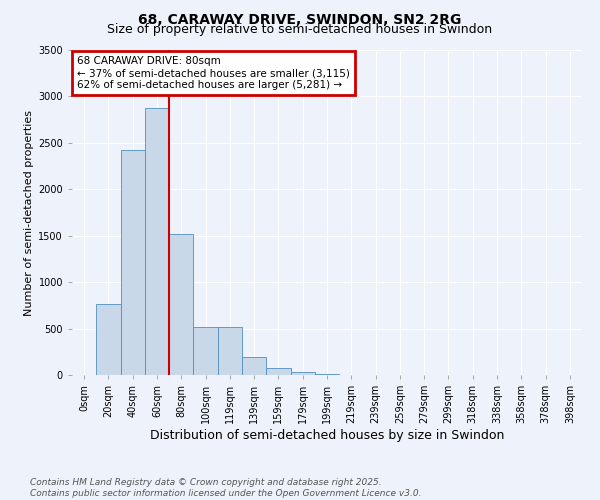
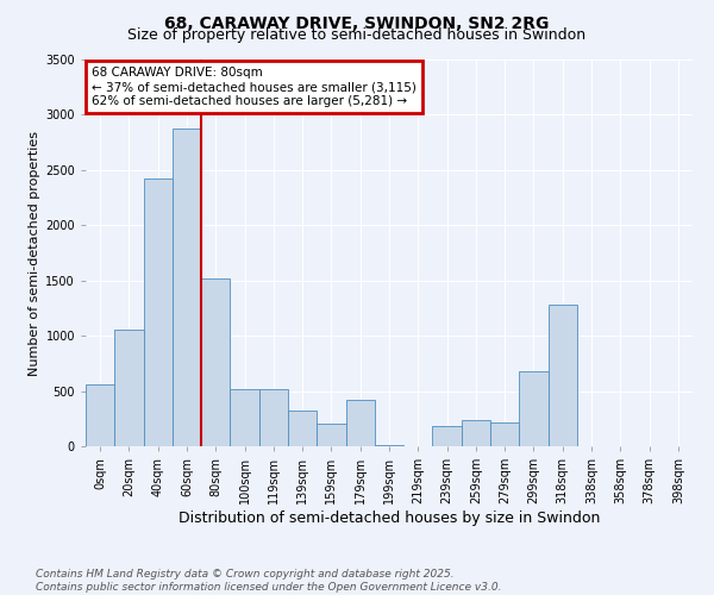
0sqm: 0 -> 560
20sqm: 760 -> 1060
139sqm: 190 -> 320
159sqm: 80 -> 200
179sqm: 30 -> 420
239sqm: 0 -> 180
259sqm: 0 -> 240
279sqm: 0 -> 220
299sqm: 0 -> 680
318sqm: 0 -> 1280
